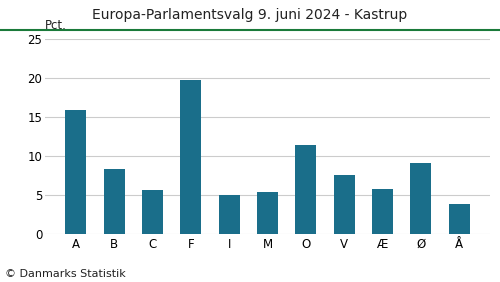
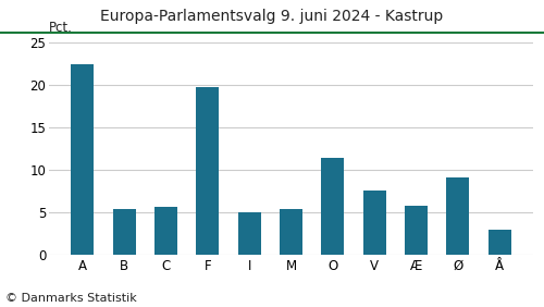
A: 16.0 -> 22.5
B: 8.4 -> 5.4
Å: 3.8 -> 2.9
